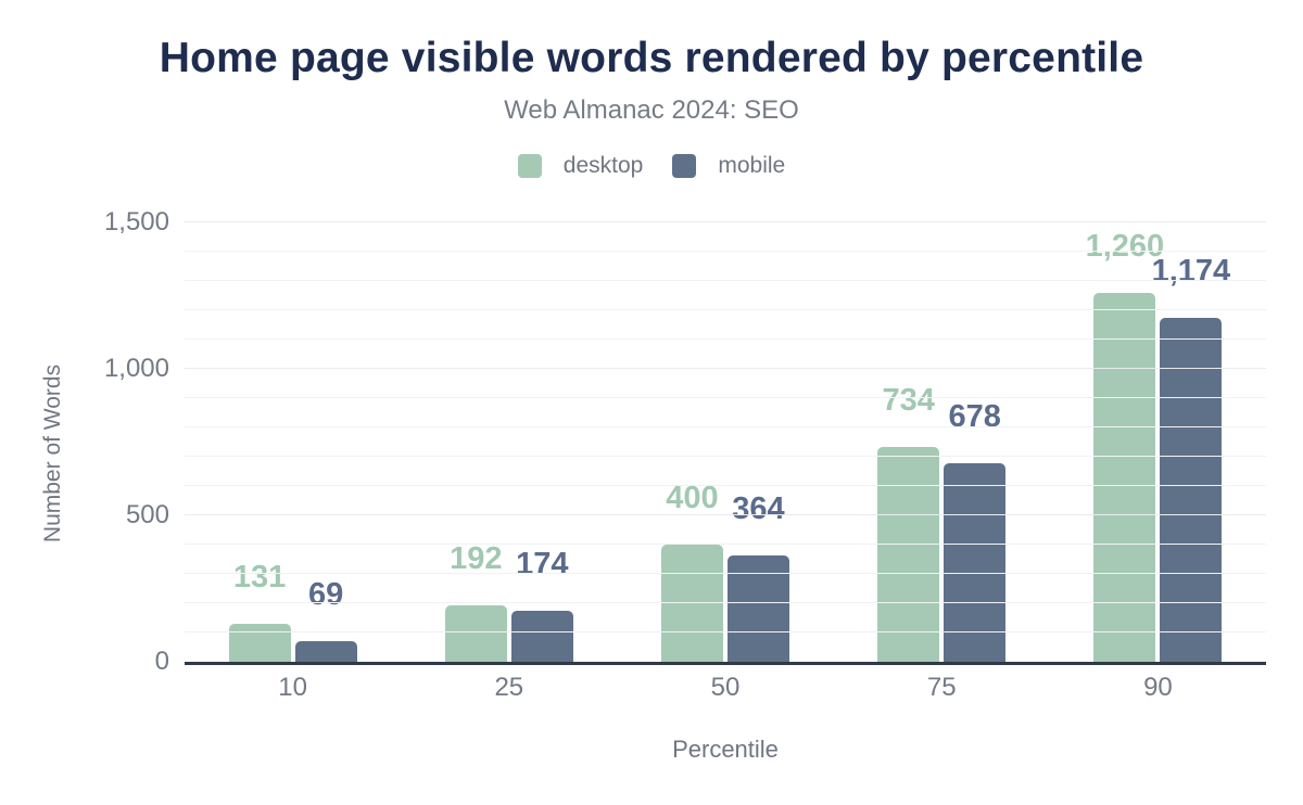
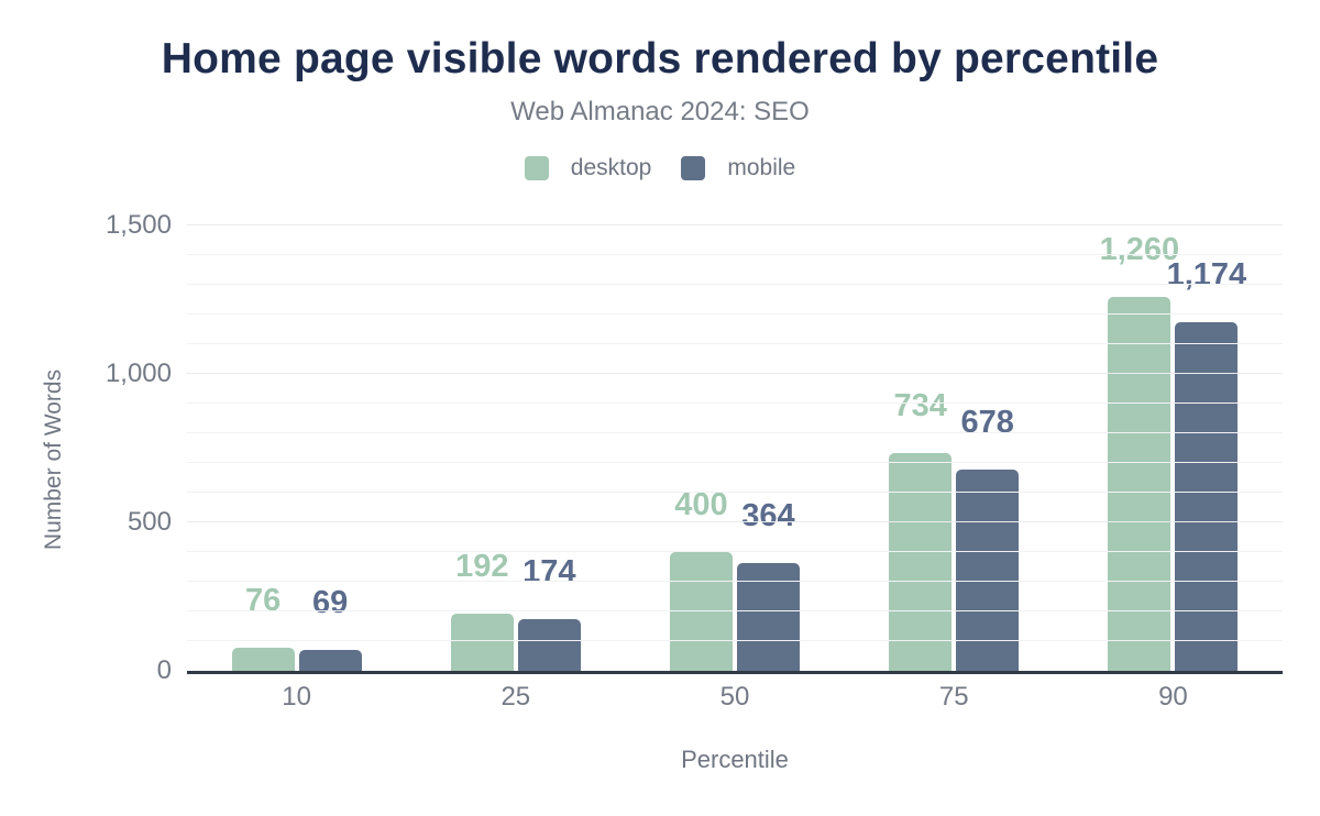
desktop/10: 131 -> 76
